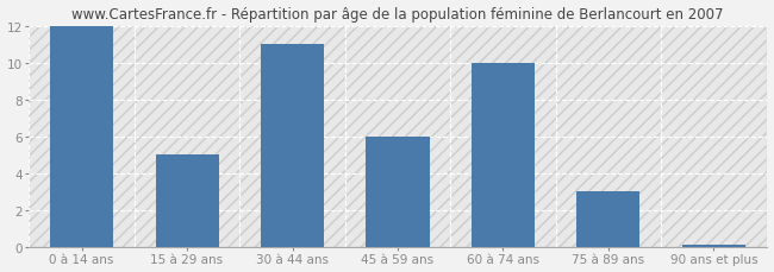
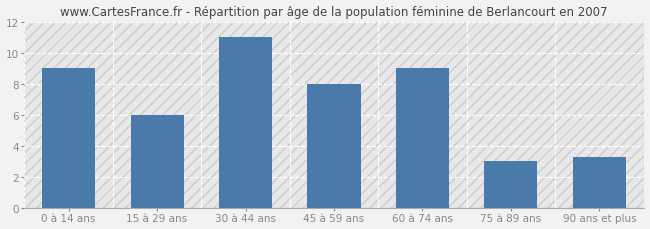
0 à 14 ans: 12.0 -> 9.0
15 à 29 ans: 5.0 -> 6.0
45 à 59 ans: 6.0 -> 8.0
60 à 74 ans: 10.0 -> 9.0
90 ans et plus: 0.1 -> 3.3
